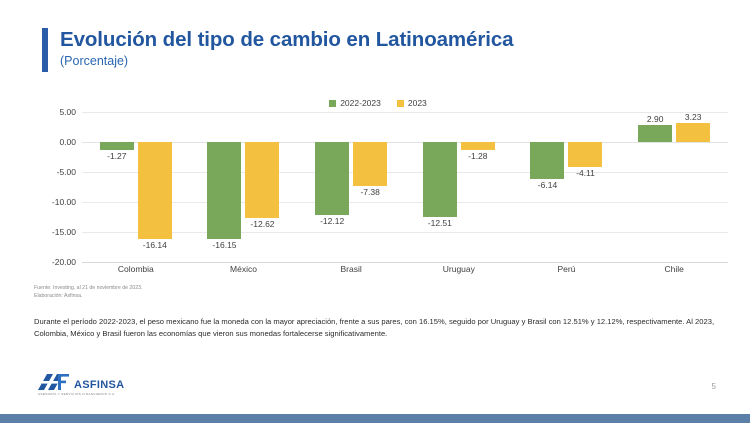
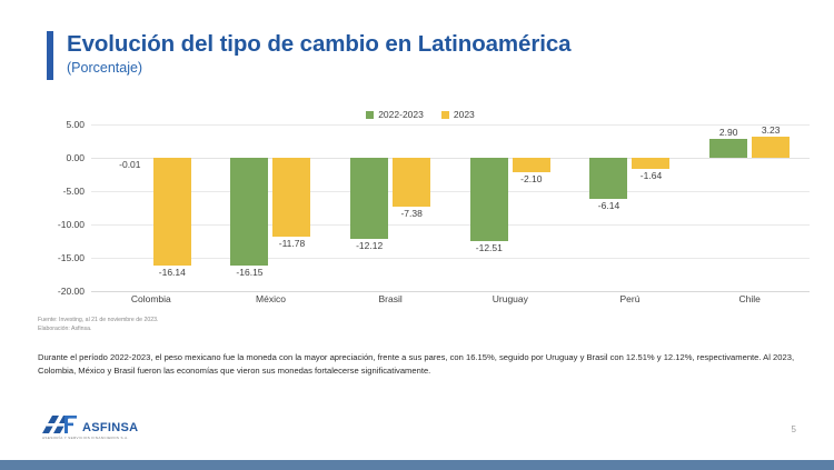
2022-2023/Colombia: -1.27 -> -0.01
2023/México: -12.62 -> -11.78
2023/Uruguay: -1.28 -> -2.10
2023/Perú: -4.11 -> -1.64
